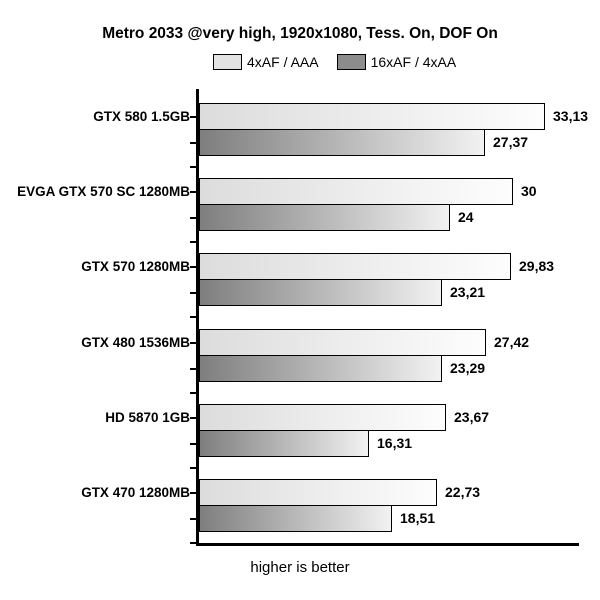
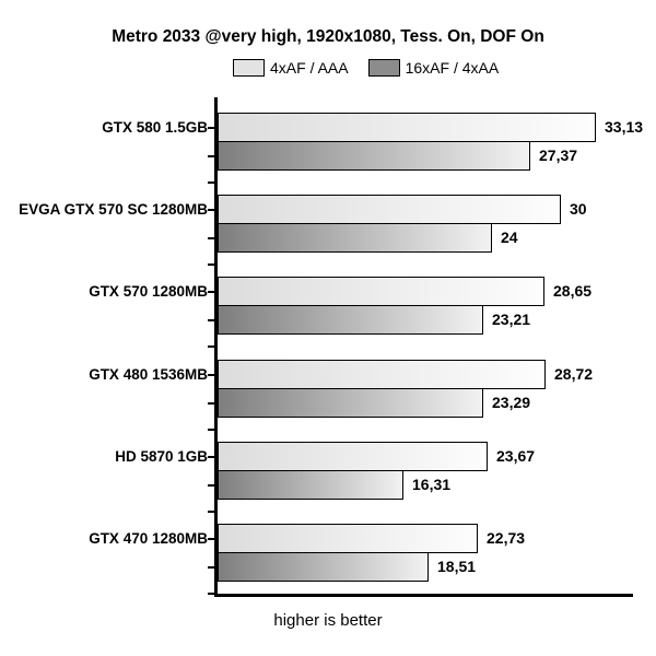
4xAF / AAA/GTX 570 1280MB: 29,83 -> 28,65
4xAF / AAA/GTX 480 1536MB: 27,42 -> 28,72
